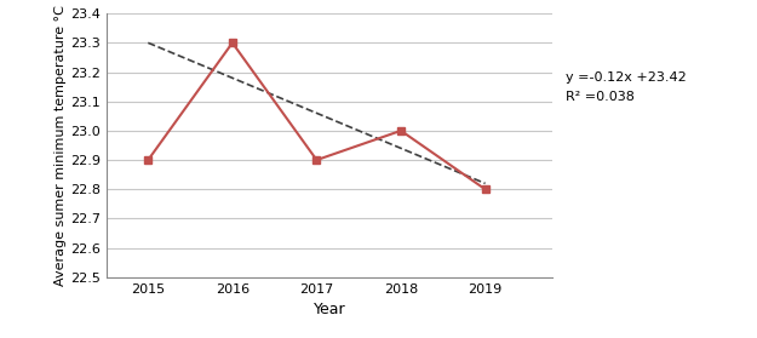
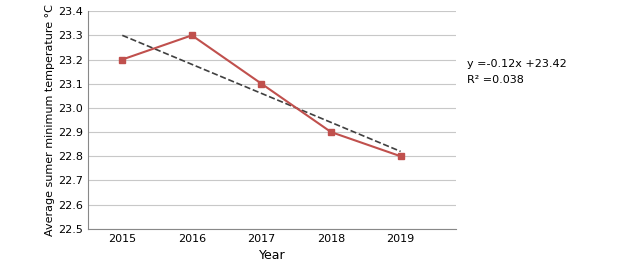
2015: 22.9 -> 23.2
2017: 22.9 -> 23.1
2018: 23.0 -> 22.9
